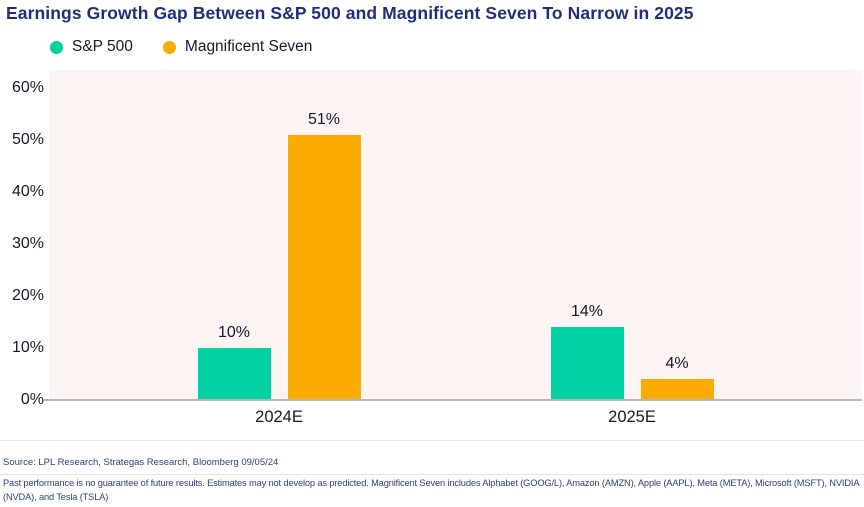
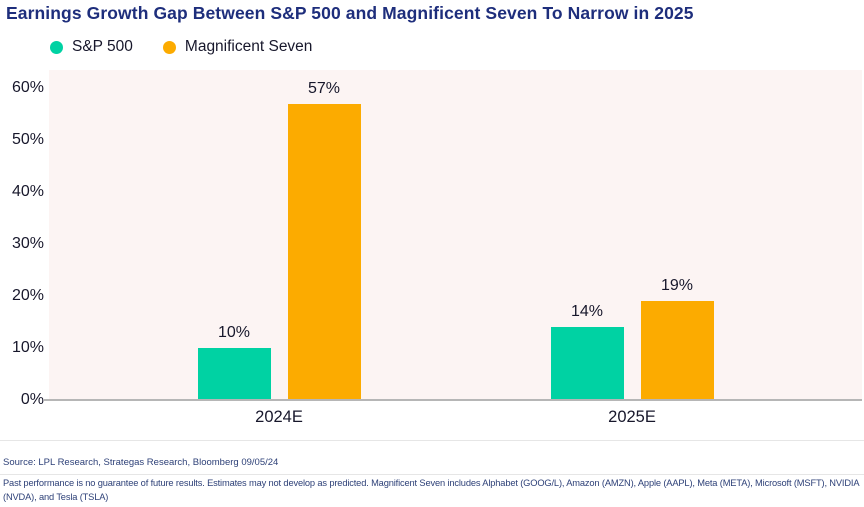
Magnificent Seven/2024E: 51% -> 57%
Magnificent Seven/2025E: 4% -> 19%
